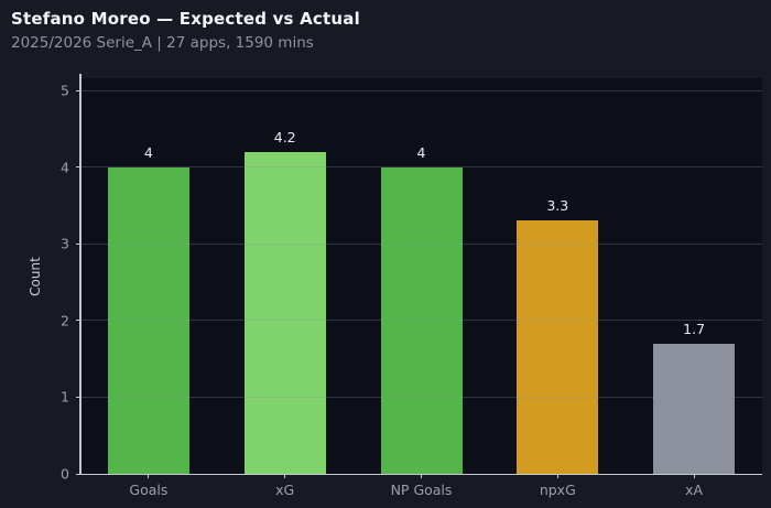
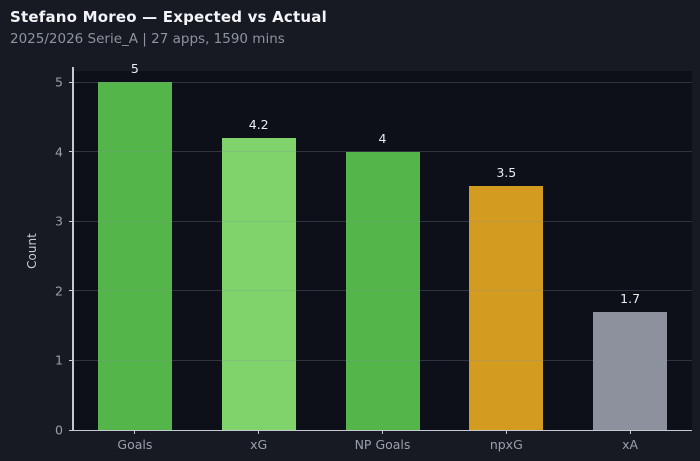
Goals: 4 -> 5
npxG: 3.3 -> 3.5
